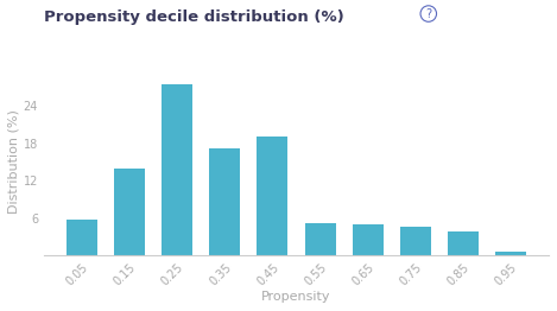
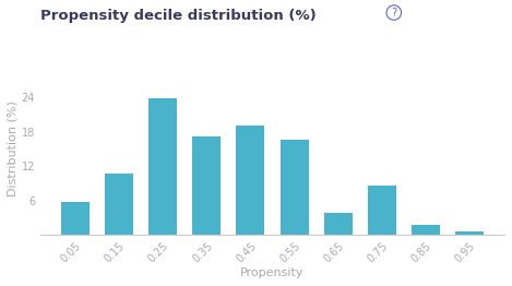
0.15: 14.0 -> 10.6
0.25: 27.5 -> 23.8
0.55: 5.1 -> 16.6
0.65: 4.9 -> 3.8
0.75: 4.6 -> 8.6
0.85: 3.8 -> 1.8
